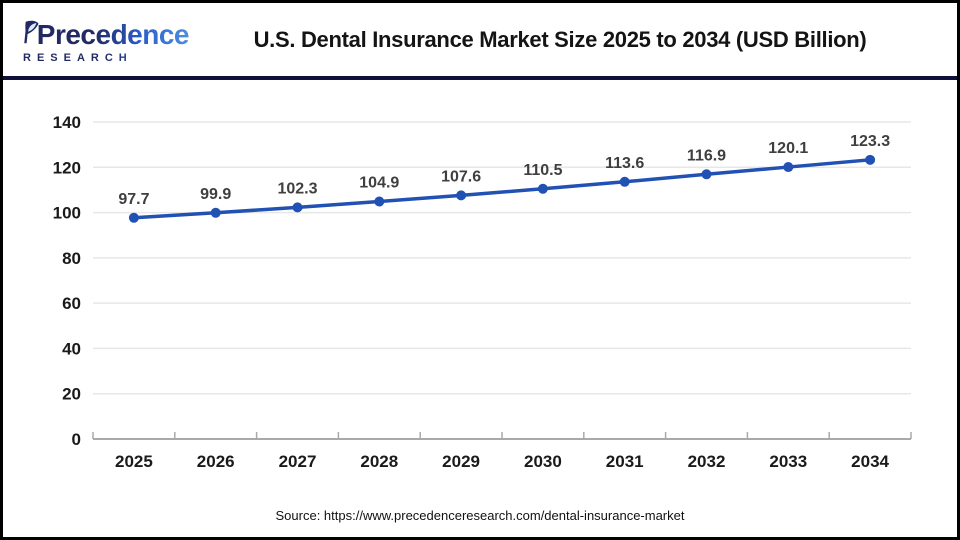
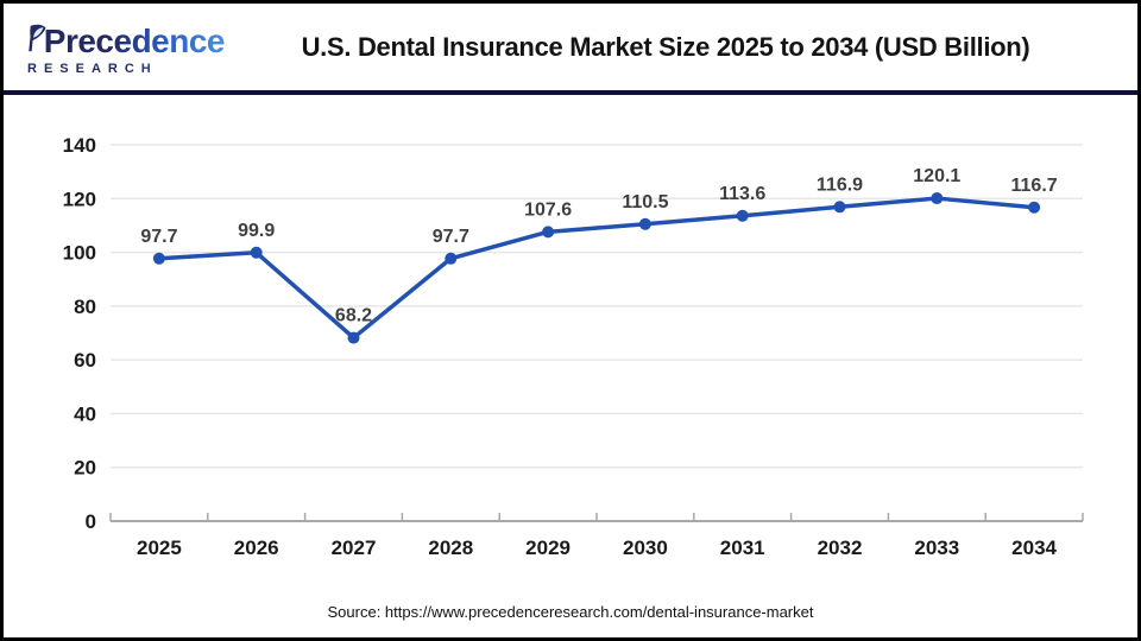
2027: 102.3 -> 68.2
2028: 104.9 -> 97.7
2034: 123.3 -> 116.7
